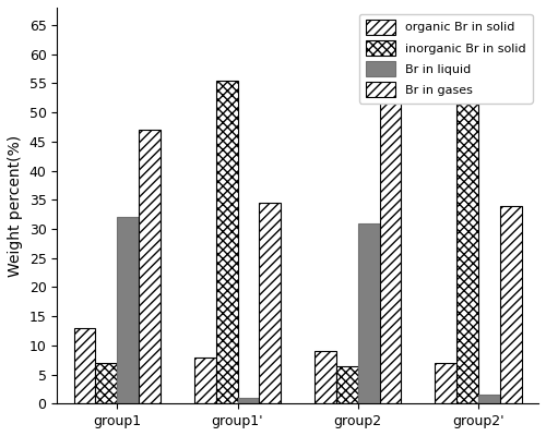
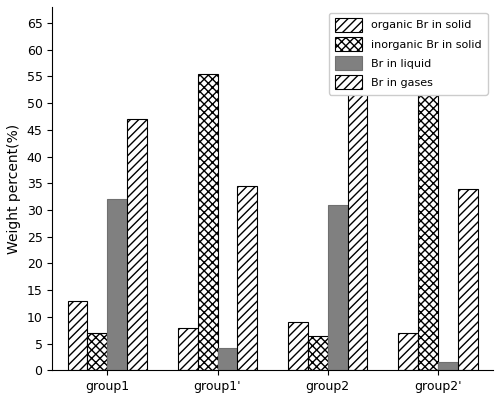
Br in liquid/group1': 1.0 -> 4.2
